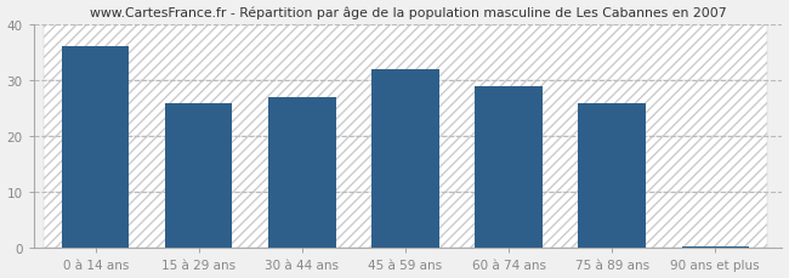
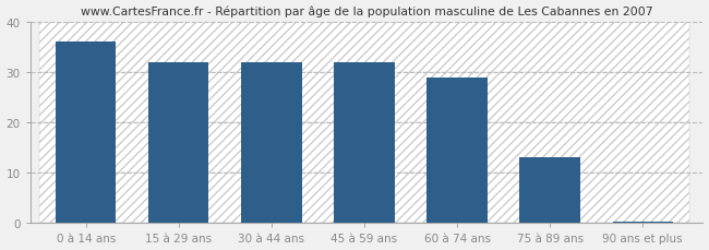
15 à 29 ans: 26.0 -> 32.0
30 à 44 ans: 27.0 -> 32.0
75 à 89 ans: 26.0 -> 13.0
